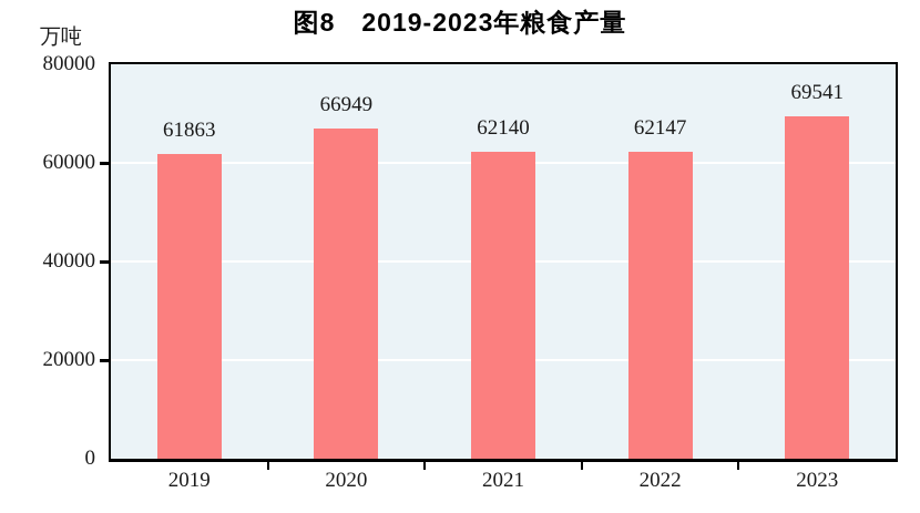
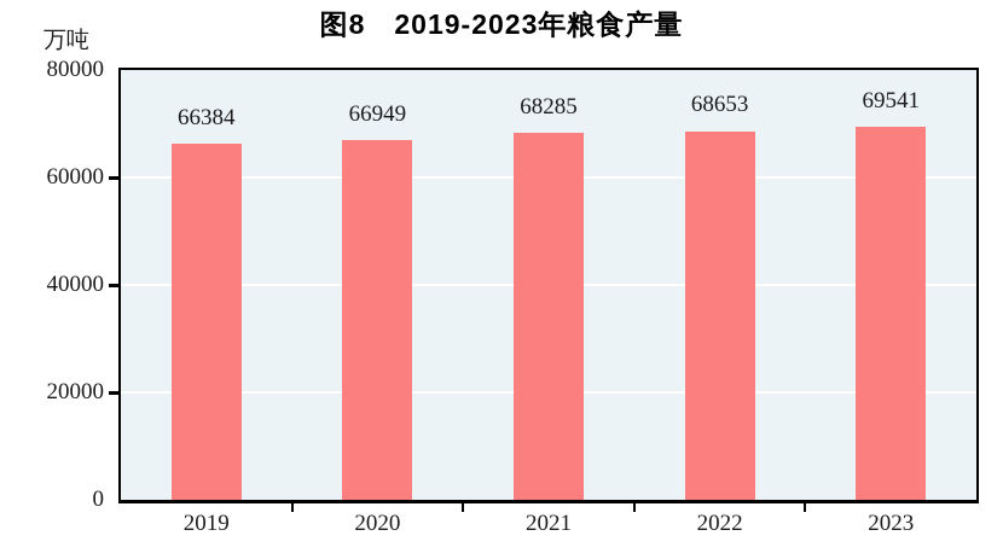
2019: 61863 -> 66384
2021: 62140 -> 68285
2022: 62147 -> 68653
